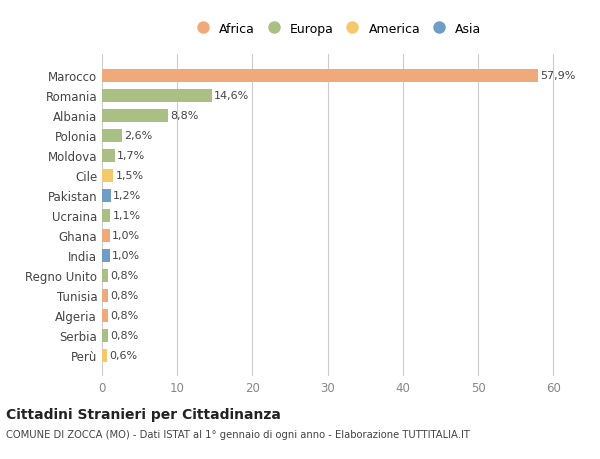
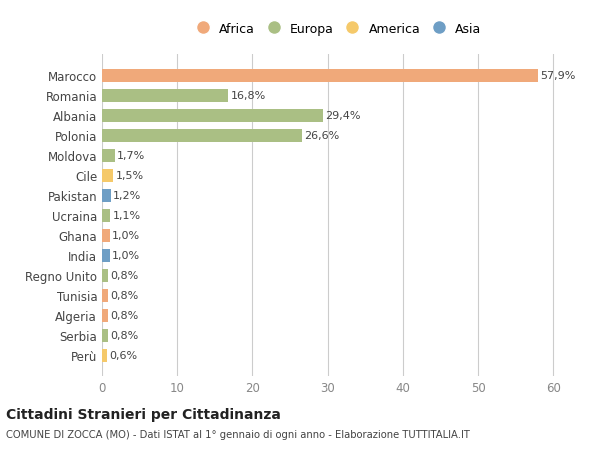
Romania: 14,6% -> 16,8%
Albania: 8,8% -> 29,4%
Polonia: 2,6% -> 26,6%
